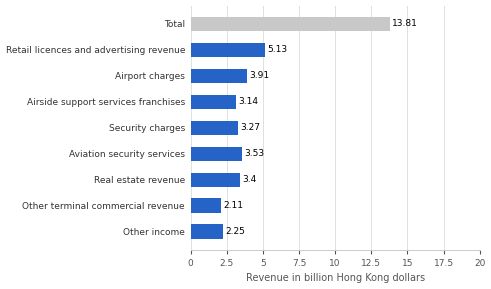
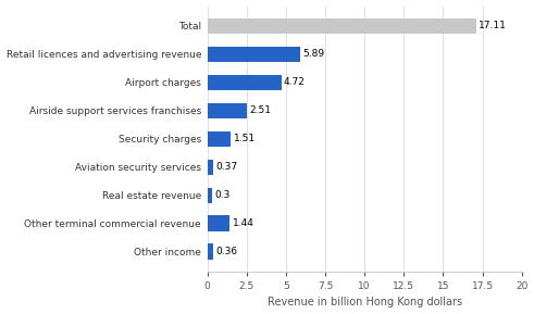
Total: 13.81 -> 17.11
Retail licences and advertising revenue: 5.13 -> 5.89
Airport charges: 3.91 -> 4.72
Airside support services franchises: 3.14 -> 2.51
Security charges: 3.27 -> 1.51
Aviation security services: 3.53 -> 0.37
Real estate revenue: 3.4 -> 0.3
Other terminal commercial revenue: 2.11 -> 1.44
Other income: 2.25 -> 0.36
